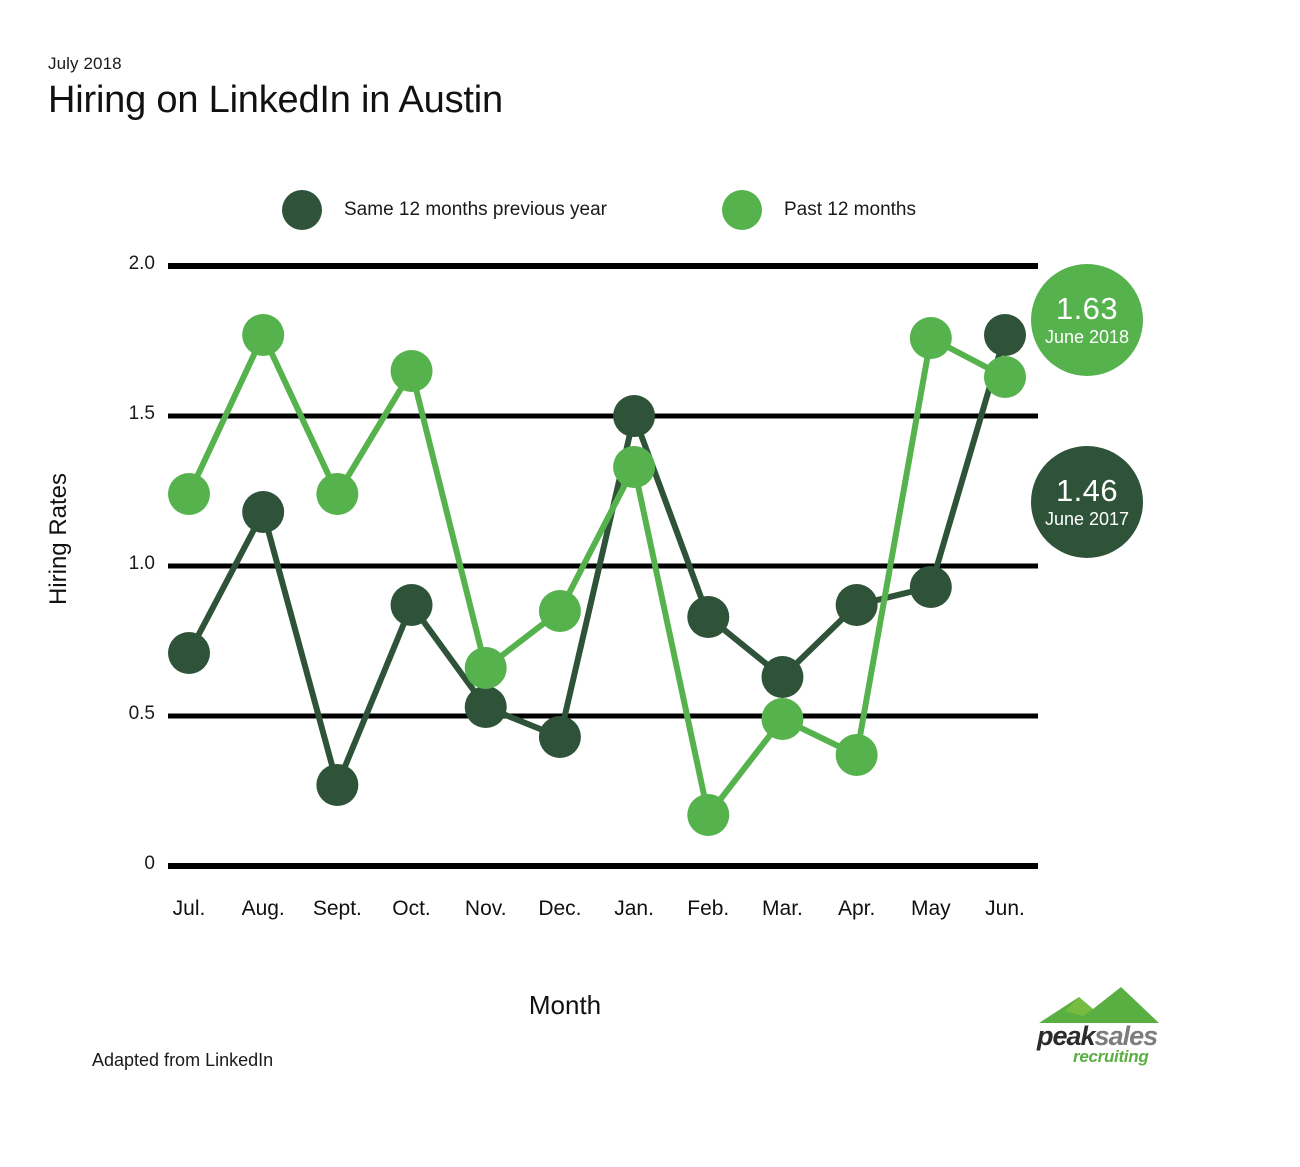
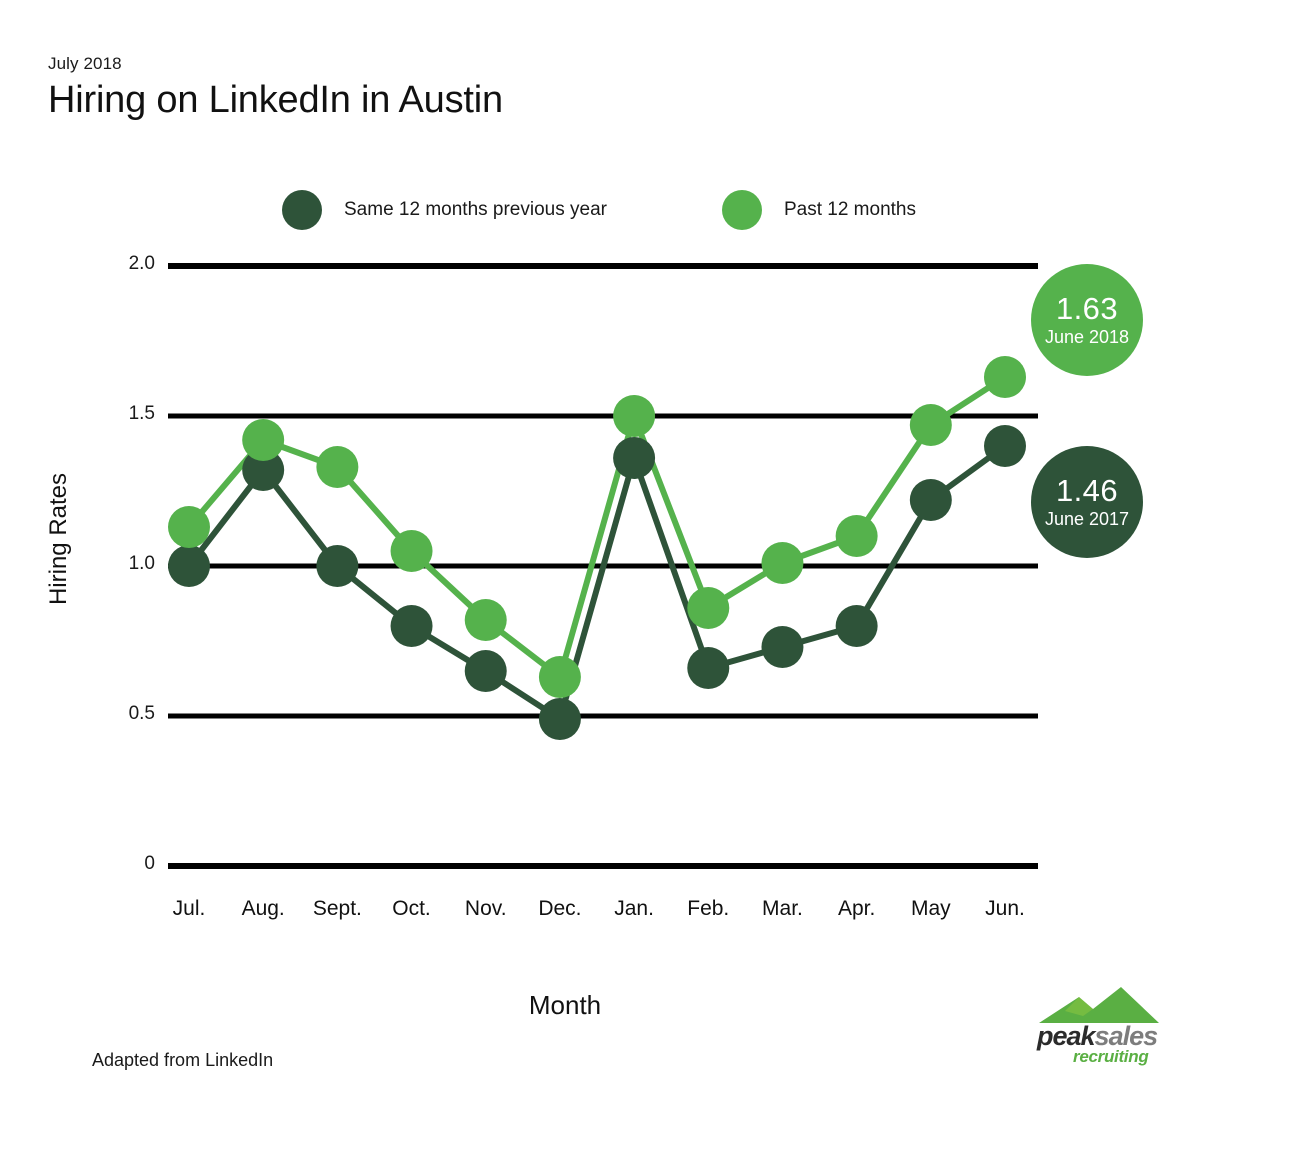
Same 12 months previous year/Jul.: 0.71 -> 1.00
Past 12 months/Jul.: 1.24 -> 1.13
Same 12 months previous year/Aug.: 1.18 -> 1.32
Past 12 months/Aug.: 1.77 -> 1.42
Same 12 months previous year/Sept.: 0.27 -> 1.00
Past 12 months/Sept.: 1.24 -> 1.33
Same 12 months previous year/Oct.: 0.87 -> 0.80
Past 12 months/Oct.: 1.65 -> 1.05
Same 12 months previous year/Nov.: 0.53 -> 0.65
Past 12 months/Nov.: 0.66 -> 0.82
Same 12 months previous year/Dec.: 0.43 -> 0.49
Past 12 months/Dec.: 0.85 -> 0.63
Same 12 months previous year/Jan.: 1.50 -> 1.36
Past 12 months/Jan.: 1.33 -> 1.50
Same 12 months previous year/Feb.: 0.83 -> 0.66
Past 12 months/Feb.: 0.17 -> 0.86
Same 12 months previous year/Mar.: 0.63 -> 0.73
Past 12 months/Mar.: 0.49 -> 1.01
Same 12 months previous year/Apr.: 0.87 -> 0.80
Past 12 months/Apr.: 0.37 -> 1.10
Same 12 months previous year/May: 0.93 -> 1.22
Past 12 months/May: 1.76 -> 1.47
Same 12 months previous year/Jun.: 1.77 -> 1.40
